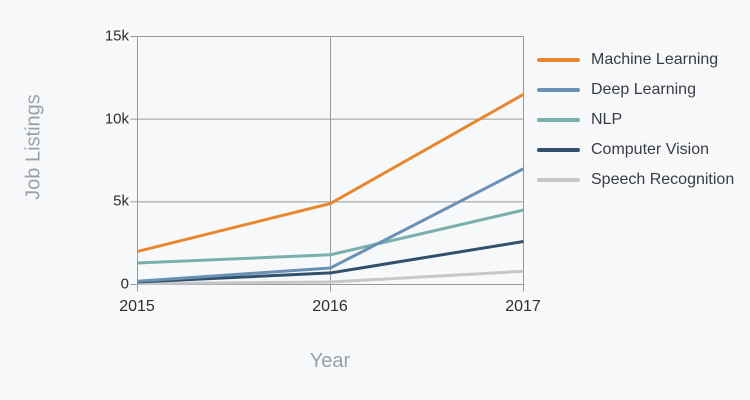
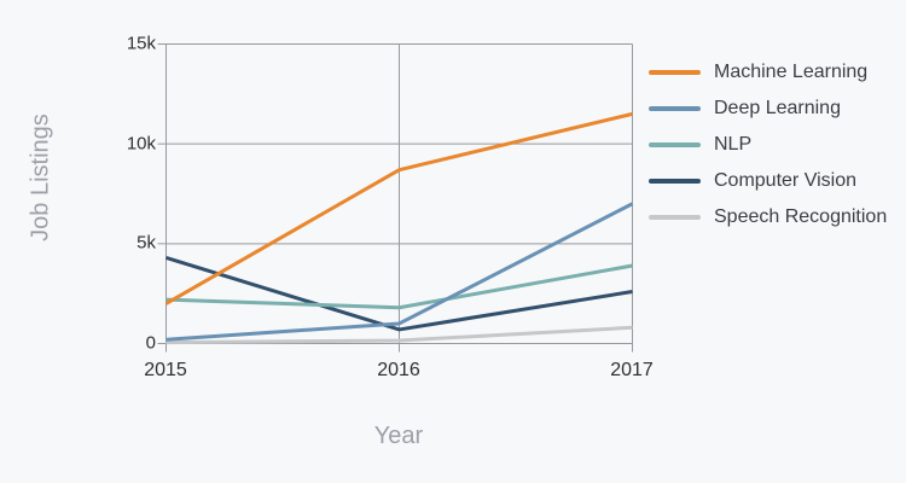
NLP/2015: 1.3k -> 2.2k
Computer Vision/2015: 0.2k -> 4.3k
Machine Learning/2016: 4.9k -> 8.7k
NLP/2017: 4.5k -> 3.9k
